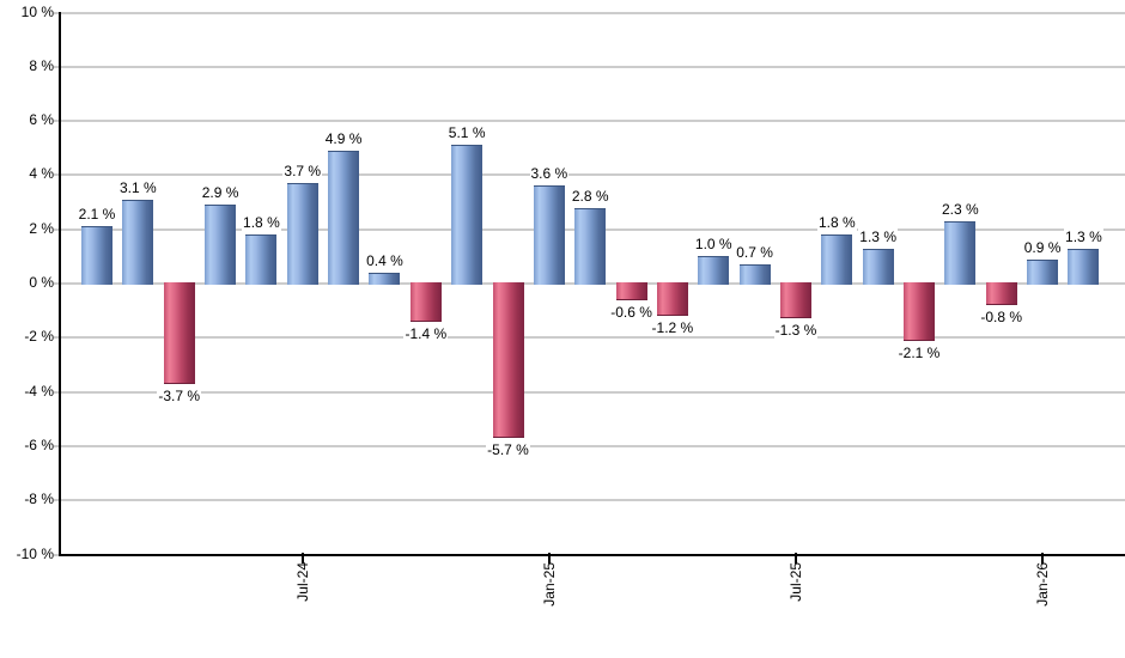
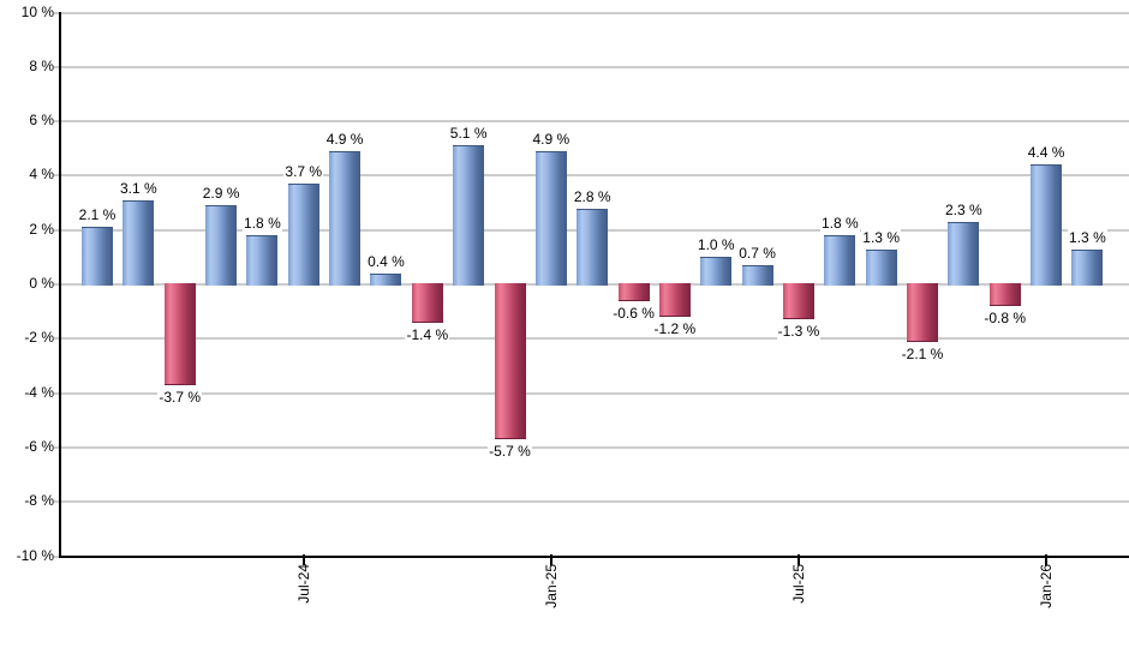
Jan-25: 3.6 -> 4.9
Jan-26: 0.9 -> 4.4
